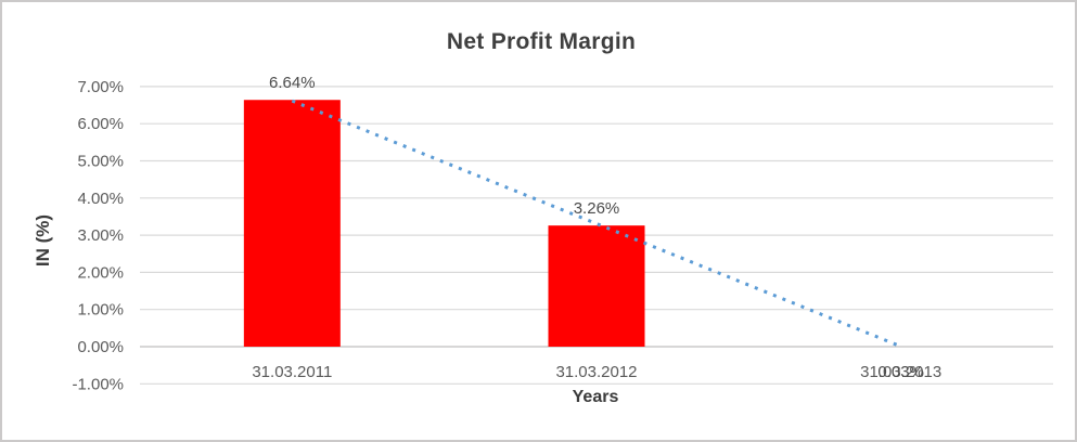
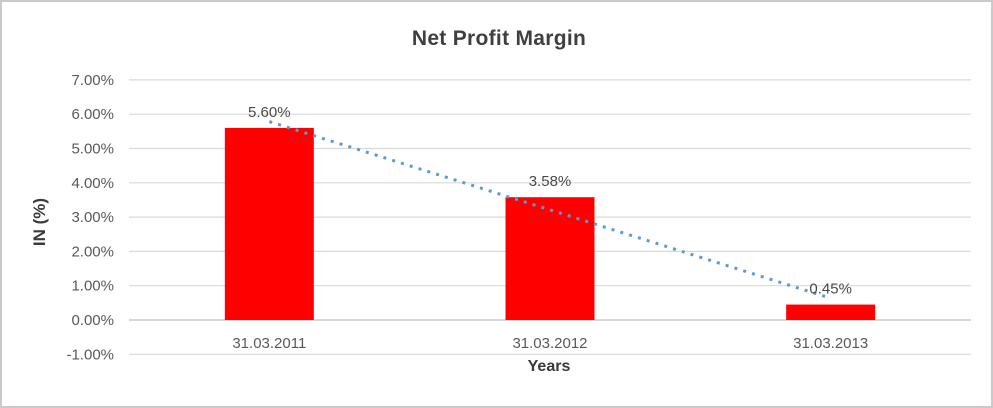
31.03.2011: 6.64% -> 5.60%
31.03.2012: 3.26% -> 3.58%
31.03.2013: 0.03% -> 0.45%
